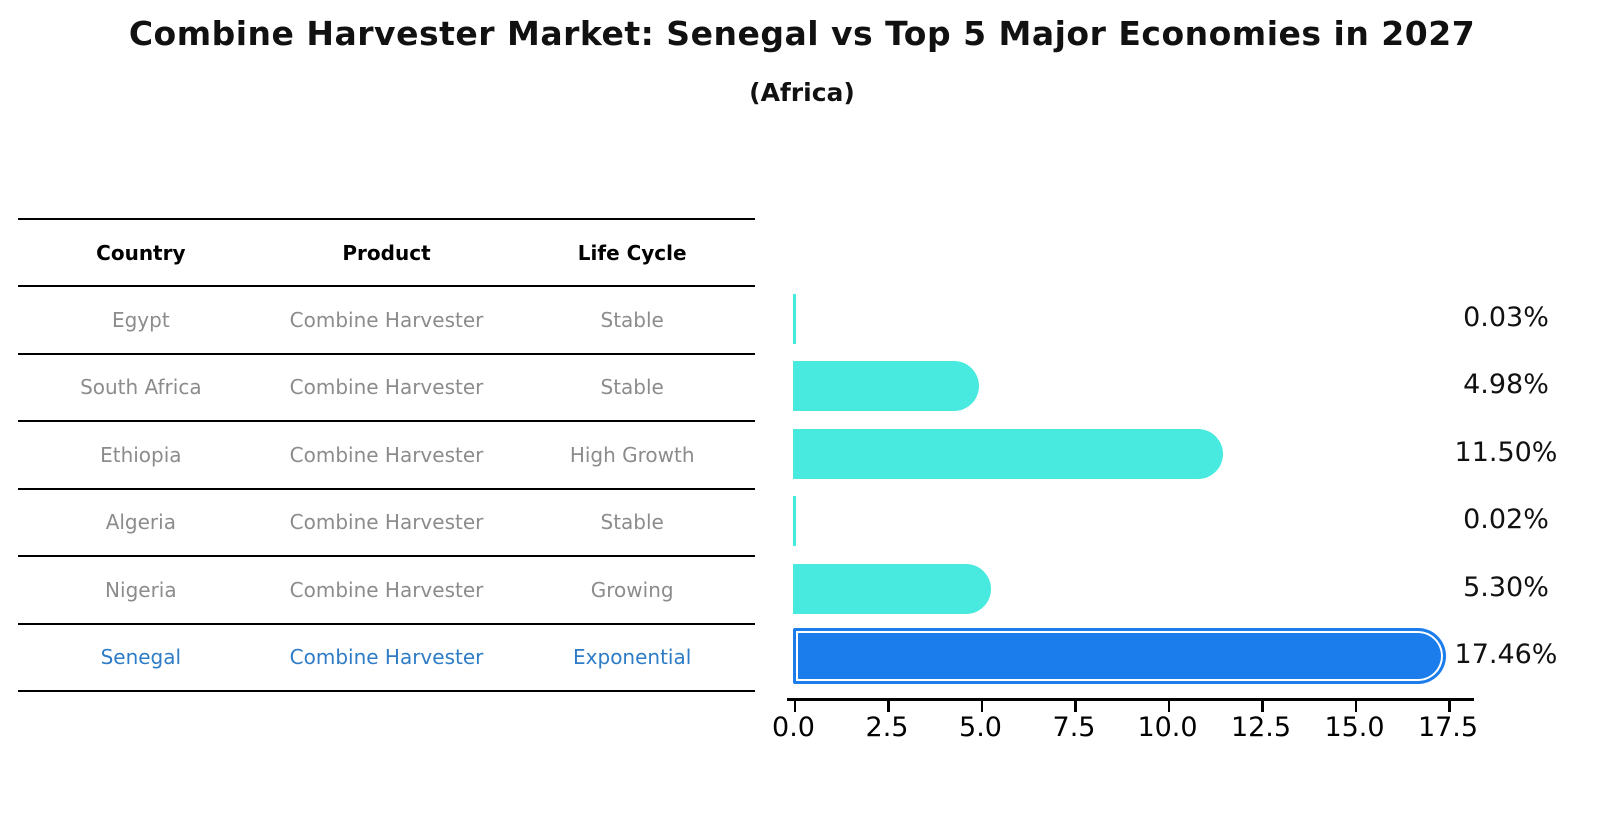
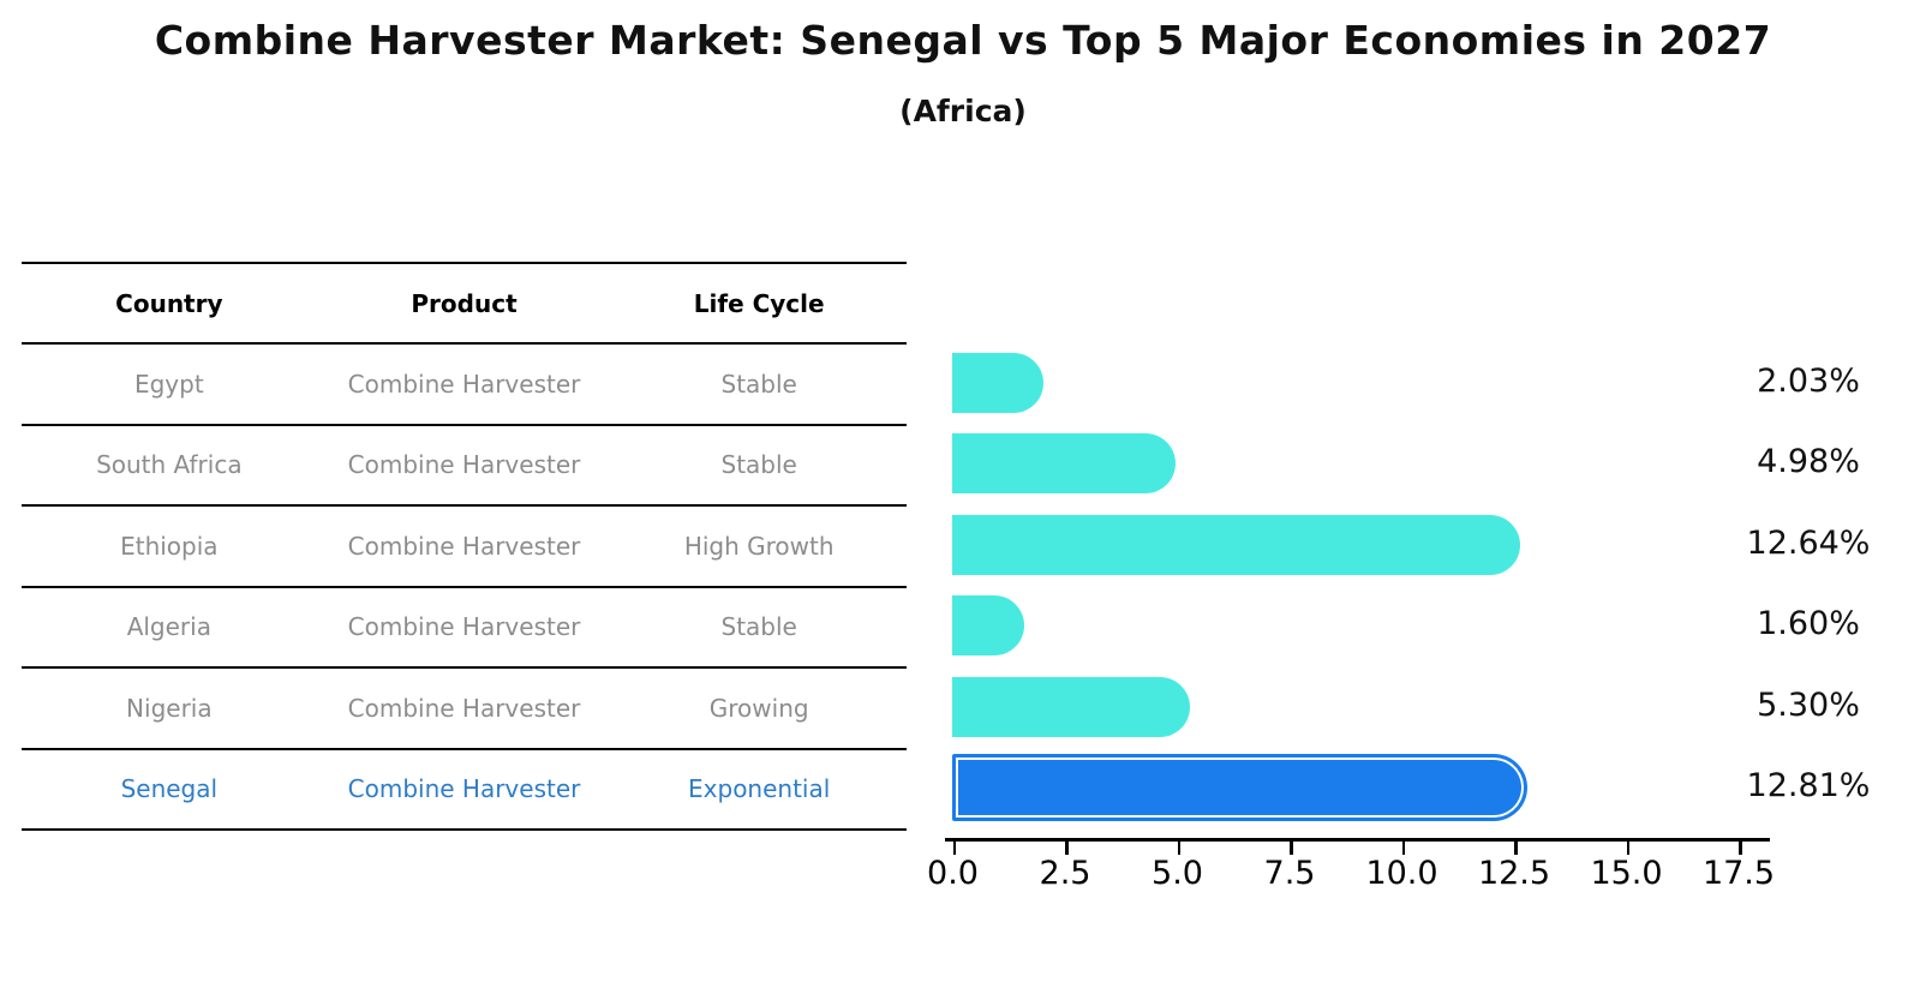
Egypt: 0.03% -> 2.03%
Ethiopia: 11.50% -> 12.64%
Algeria: 0.02% -> 1.60%
Senegal: 17.46% -> 12.81%
